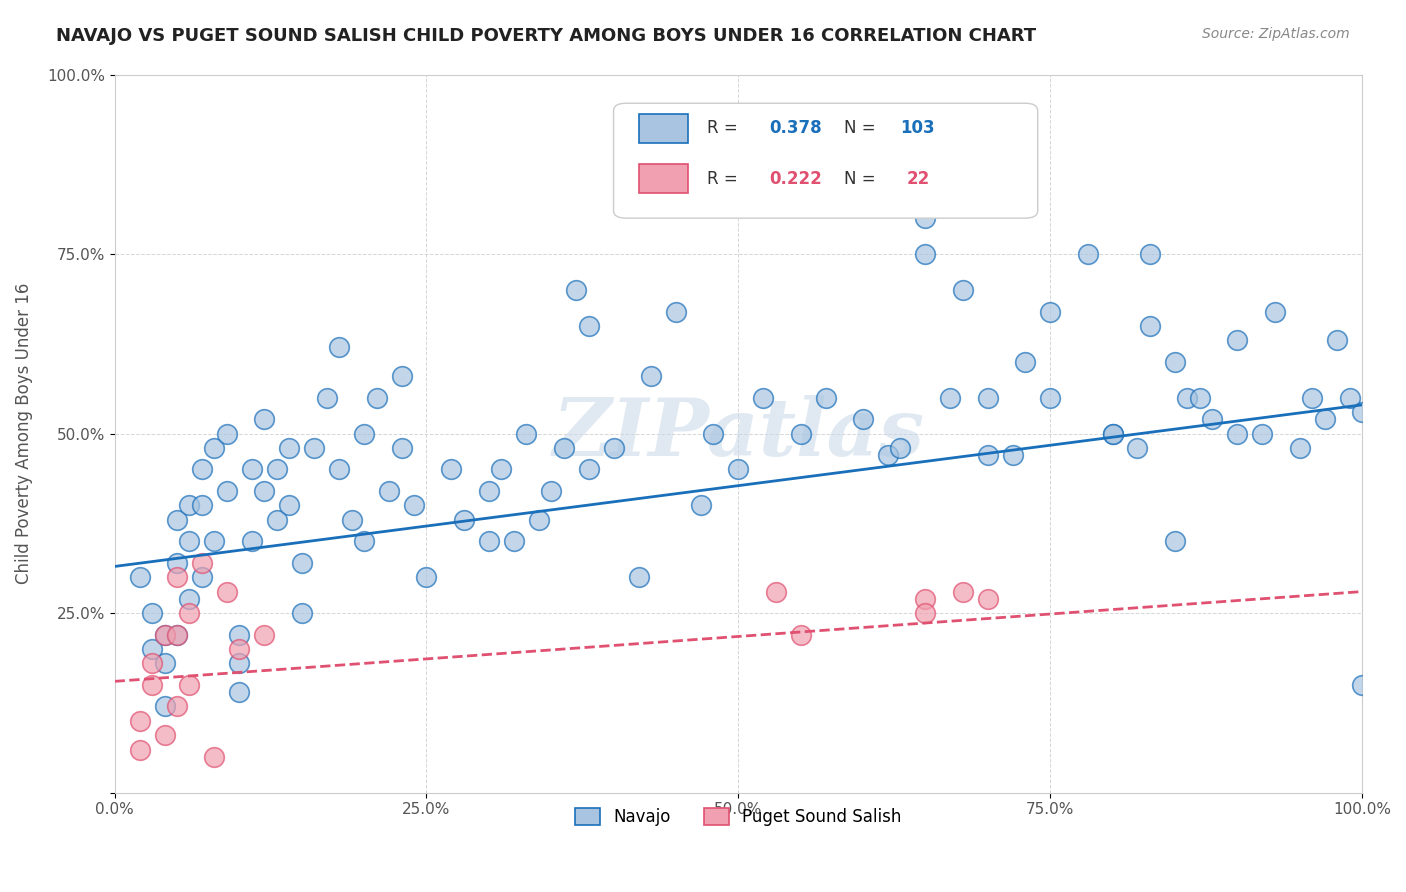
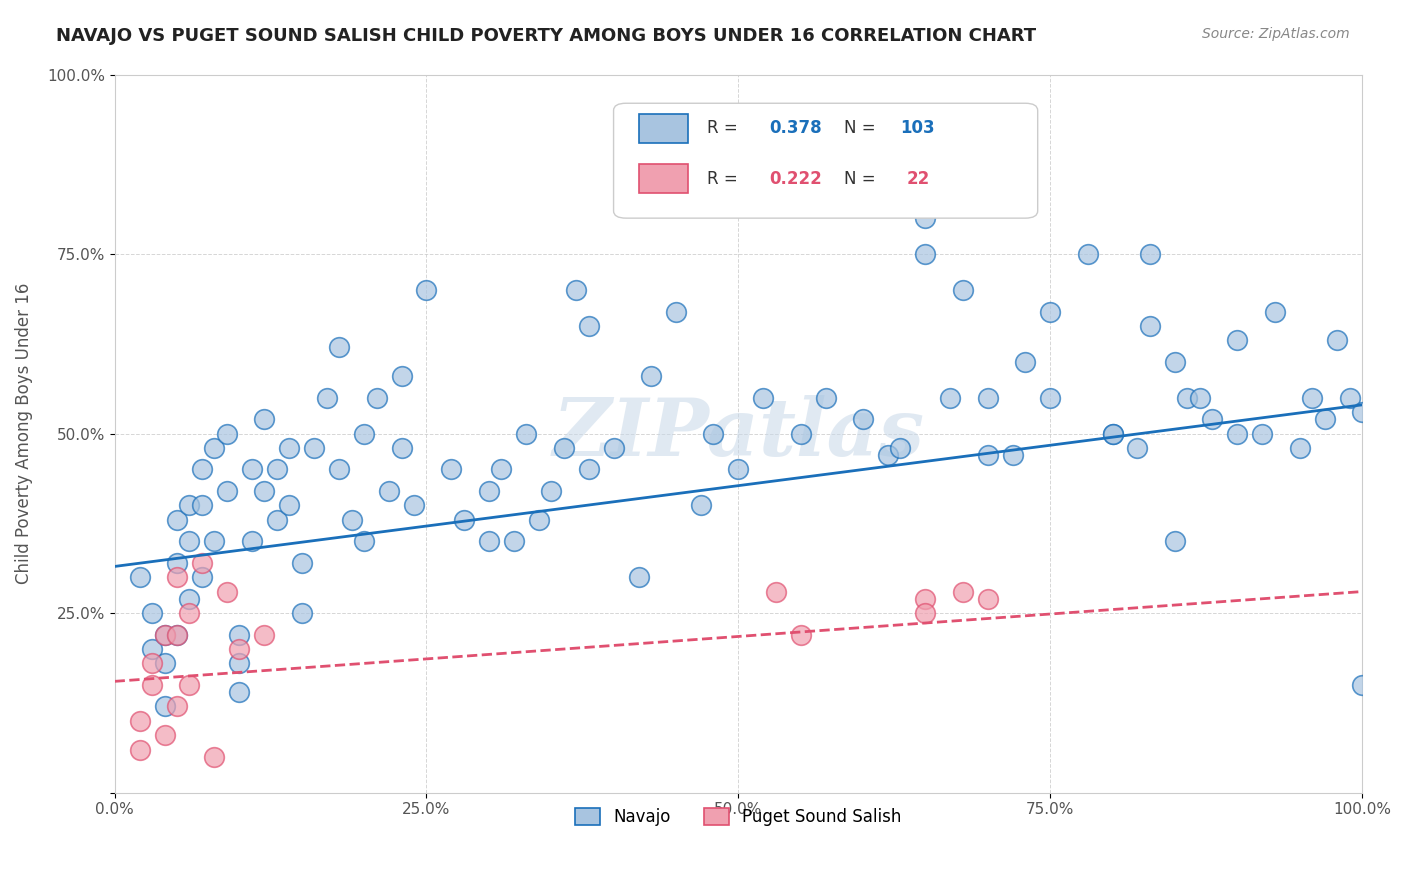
Navajo/25.0%: 30% -> 70%
